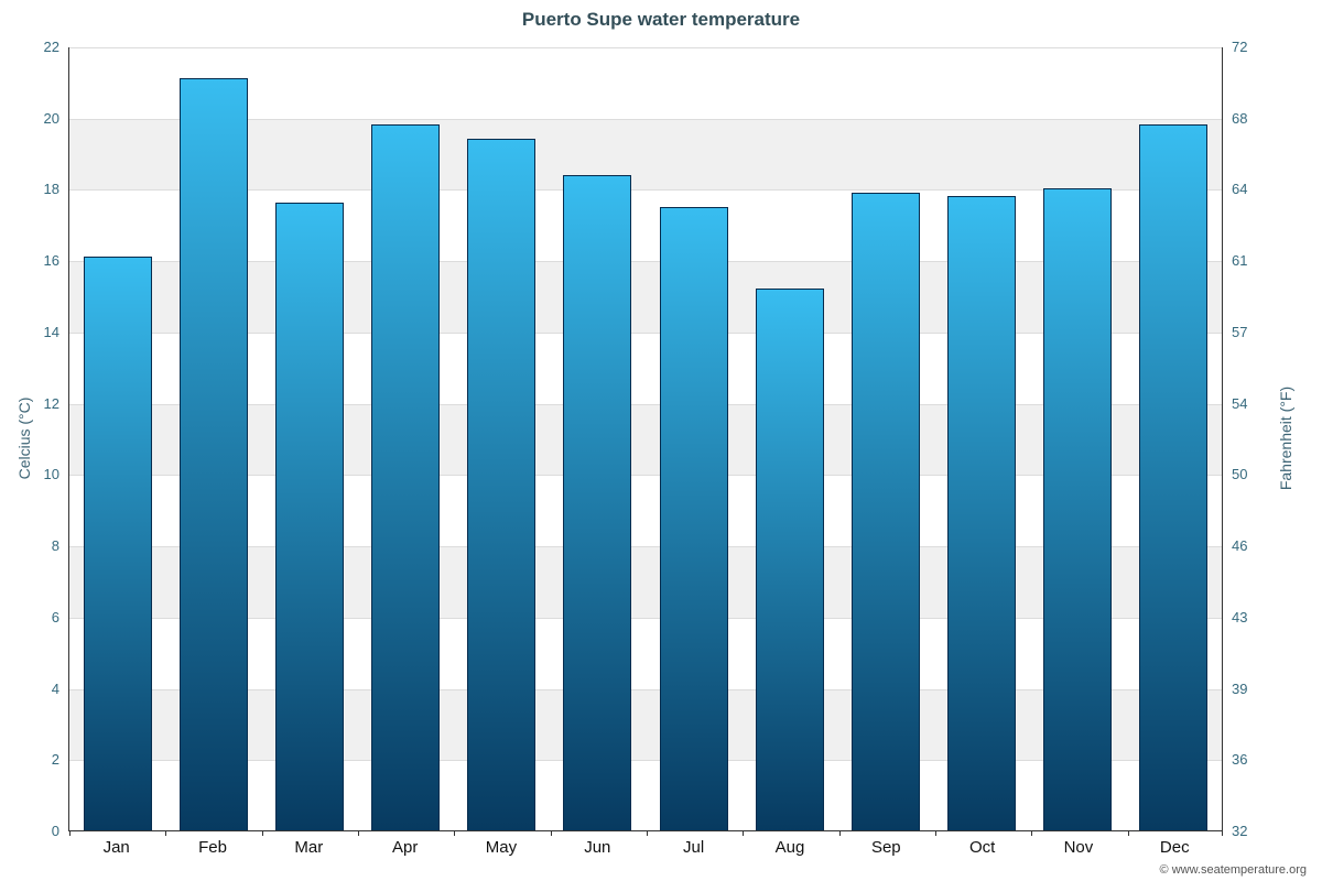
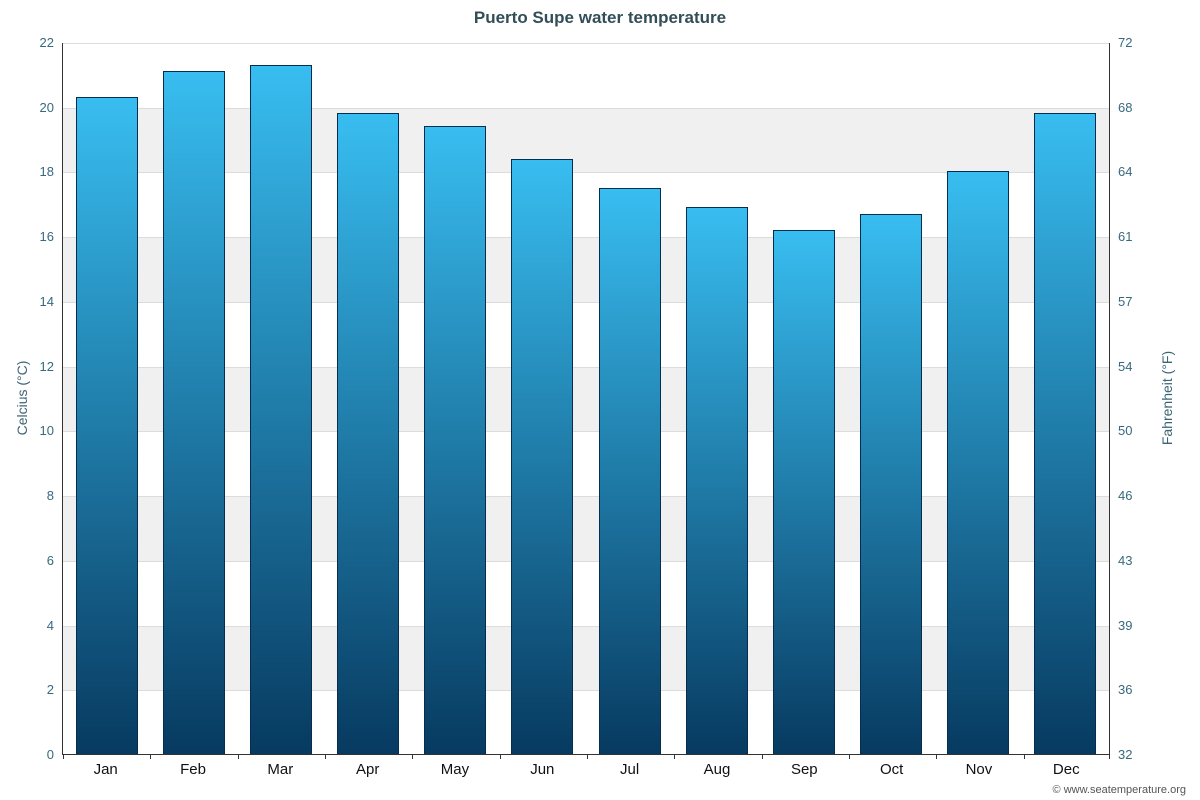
Jan: 16.1 -> 20.3
Mar: 17.6 -> 21.3
Aug: 15.2 -> 16.9
Sep: 17.9 -> 16.2
Oct: 17.8 -> 16.7
